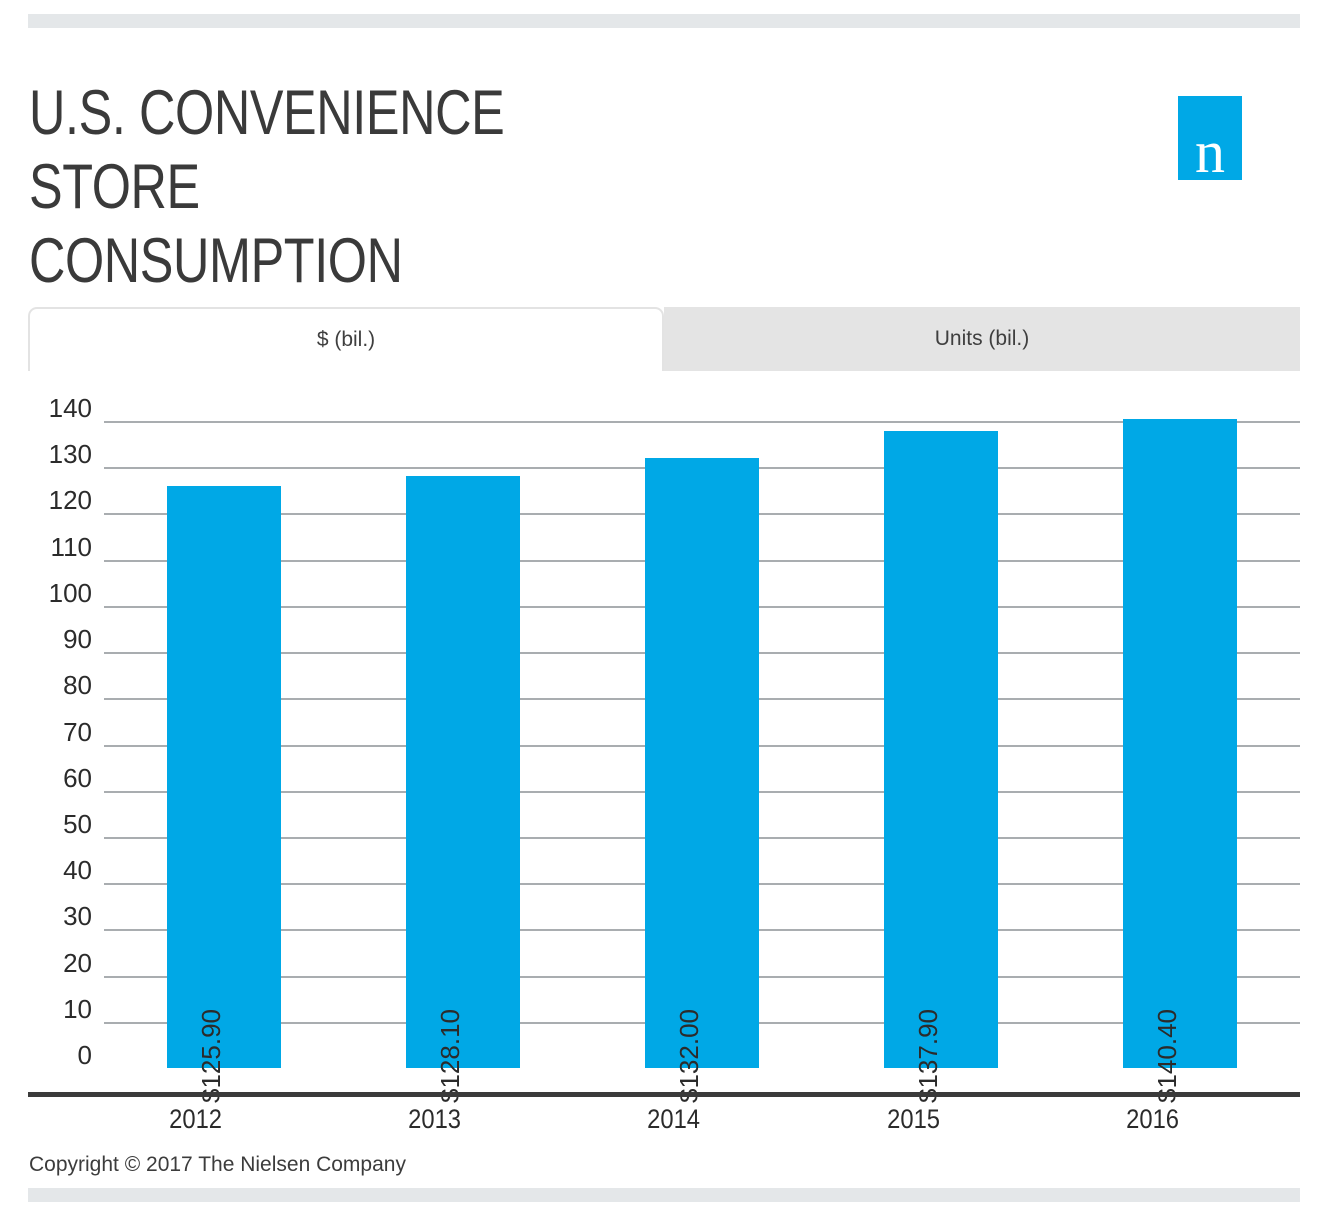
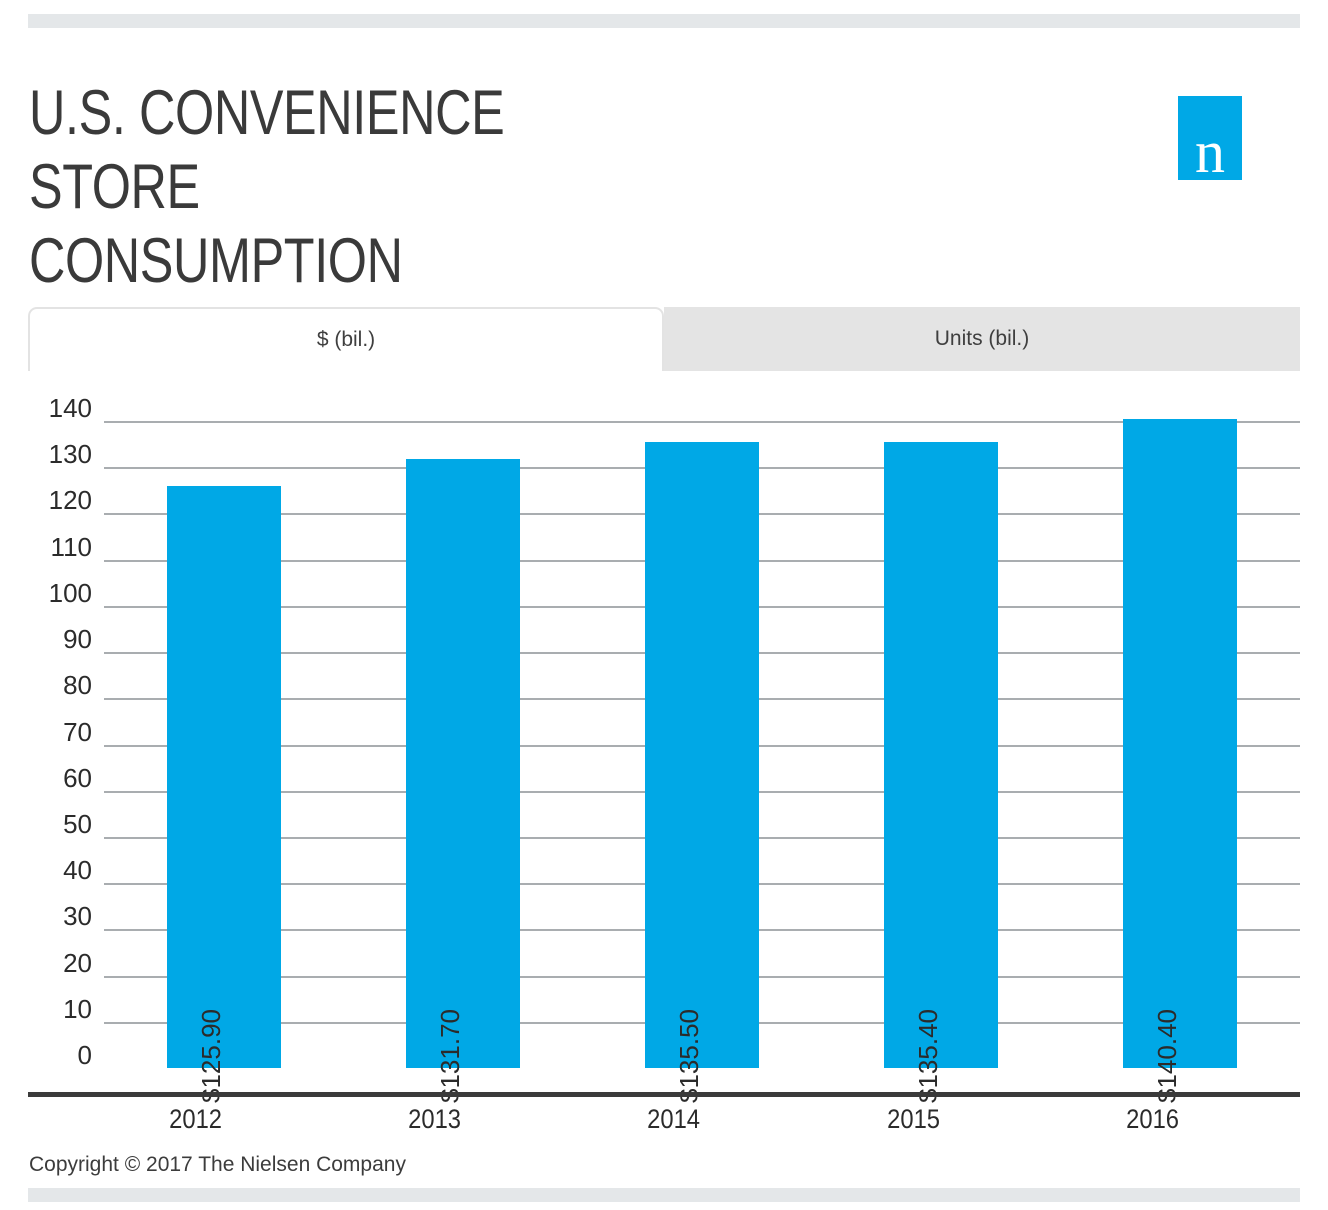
2013: $128.10 -> $131.70
2014: $132.00 -> $135.50
2015: $137.90 -> $135.40
